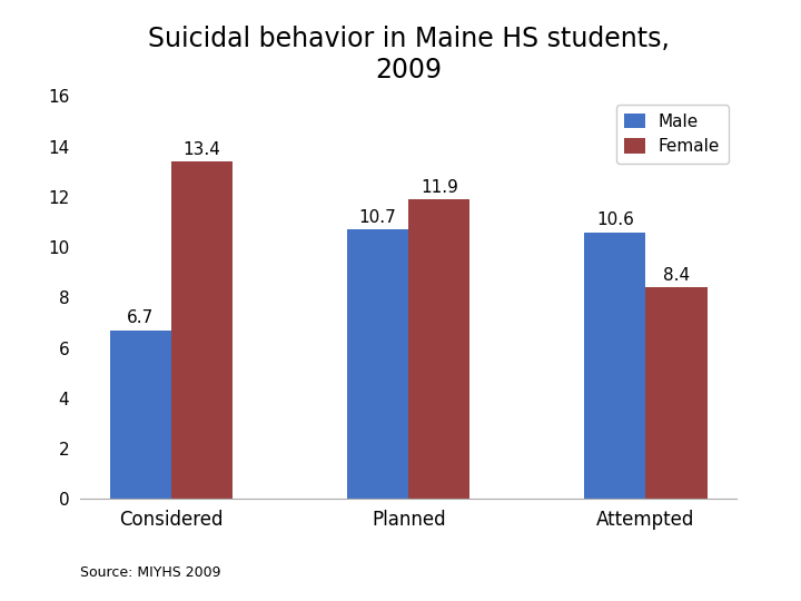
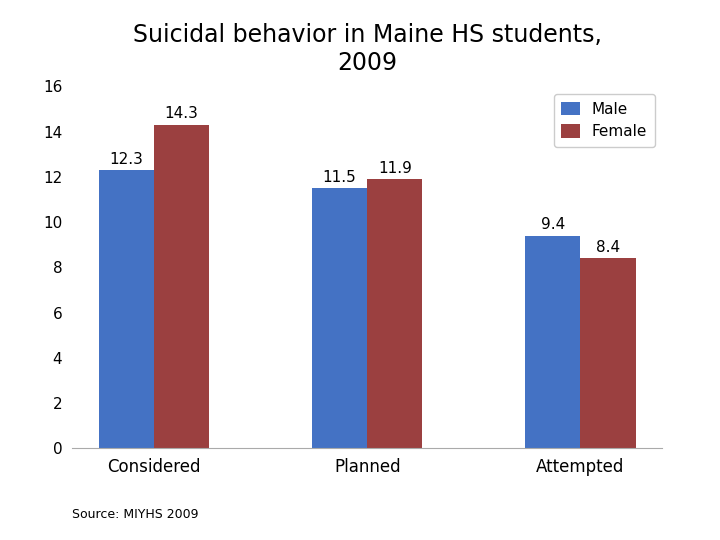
Male/Considered: 6.7 -> 12.3
Female/Considered: 13.4 -> 14.3
Male/Planned: 10.7 -> 11.5
Male/Attempted: 10.6 -> 9.4
